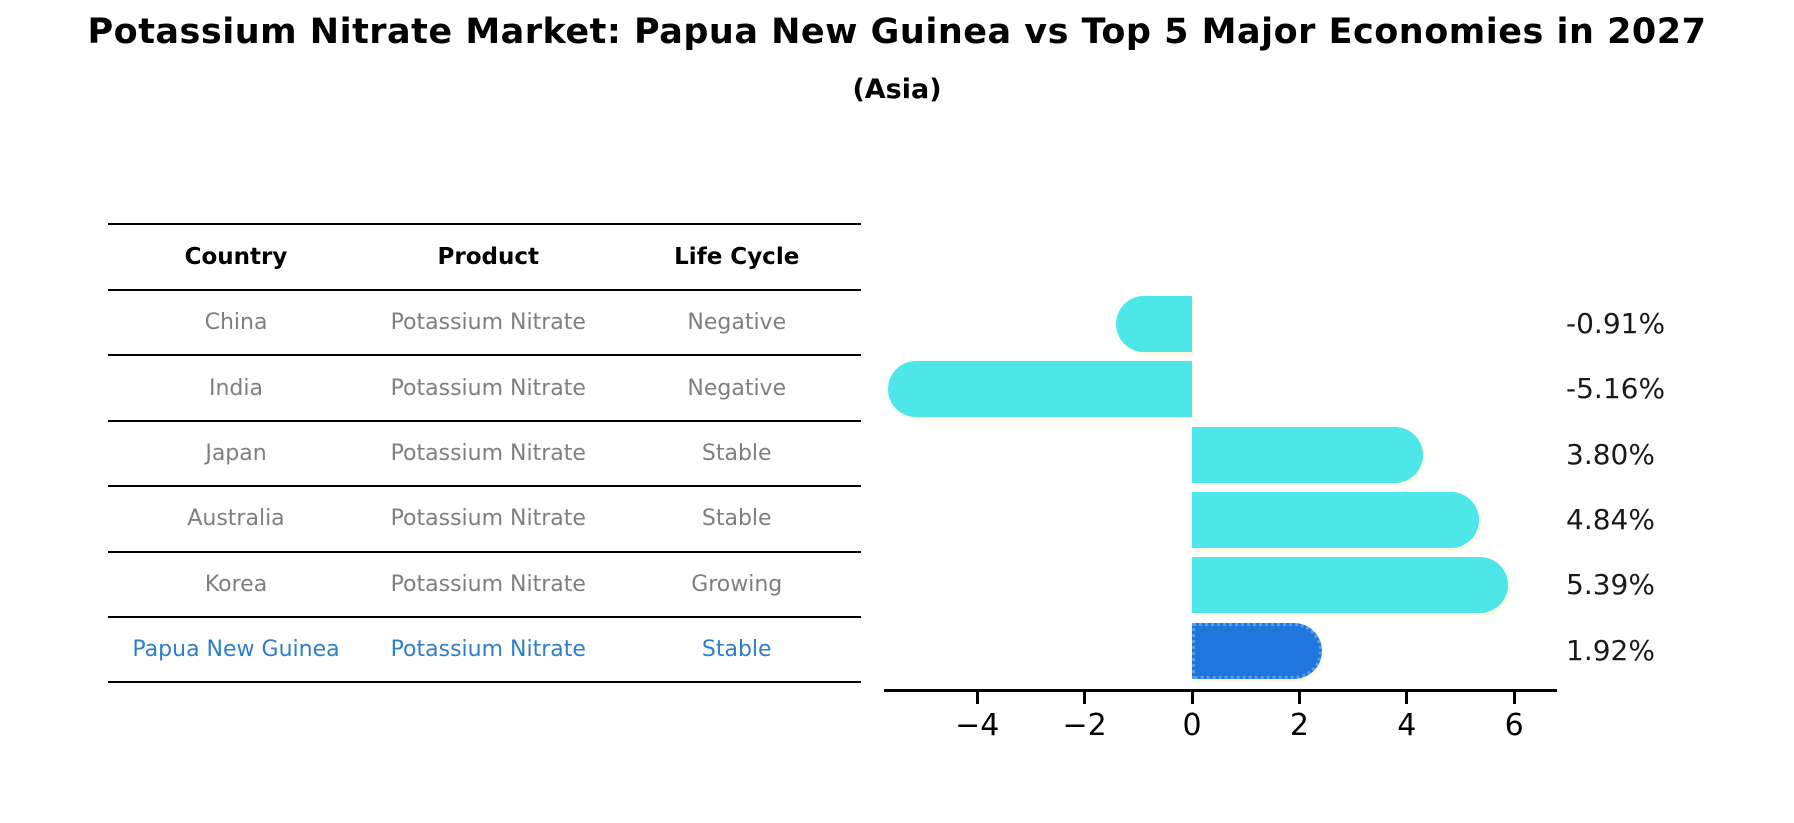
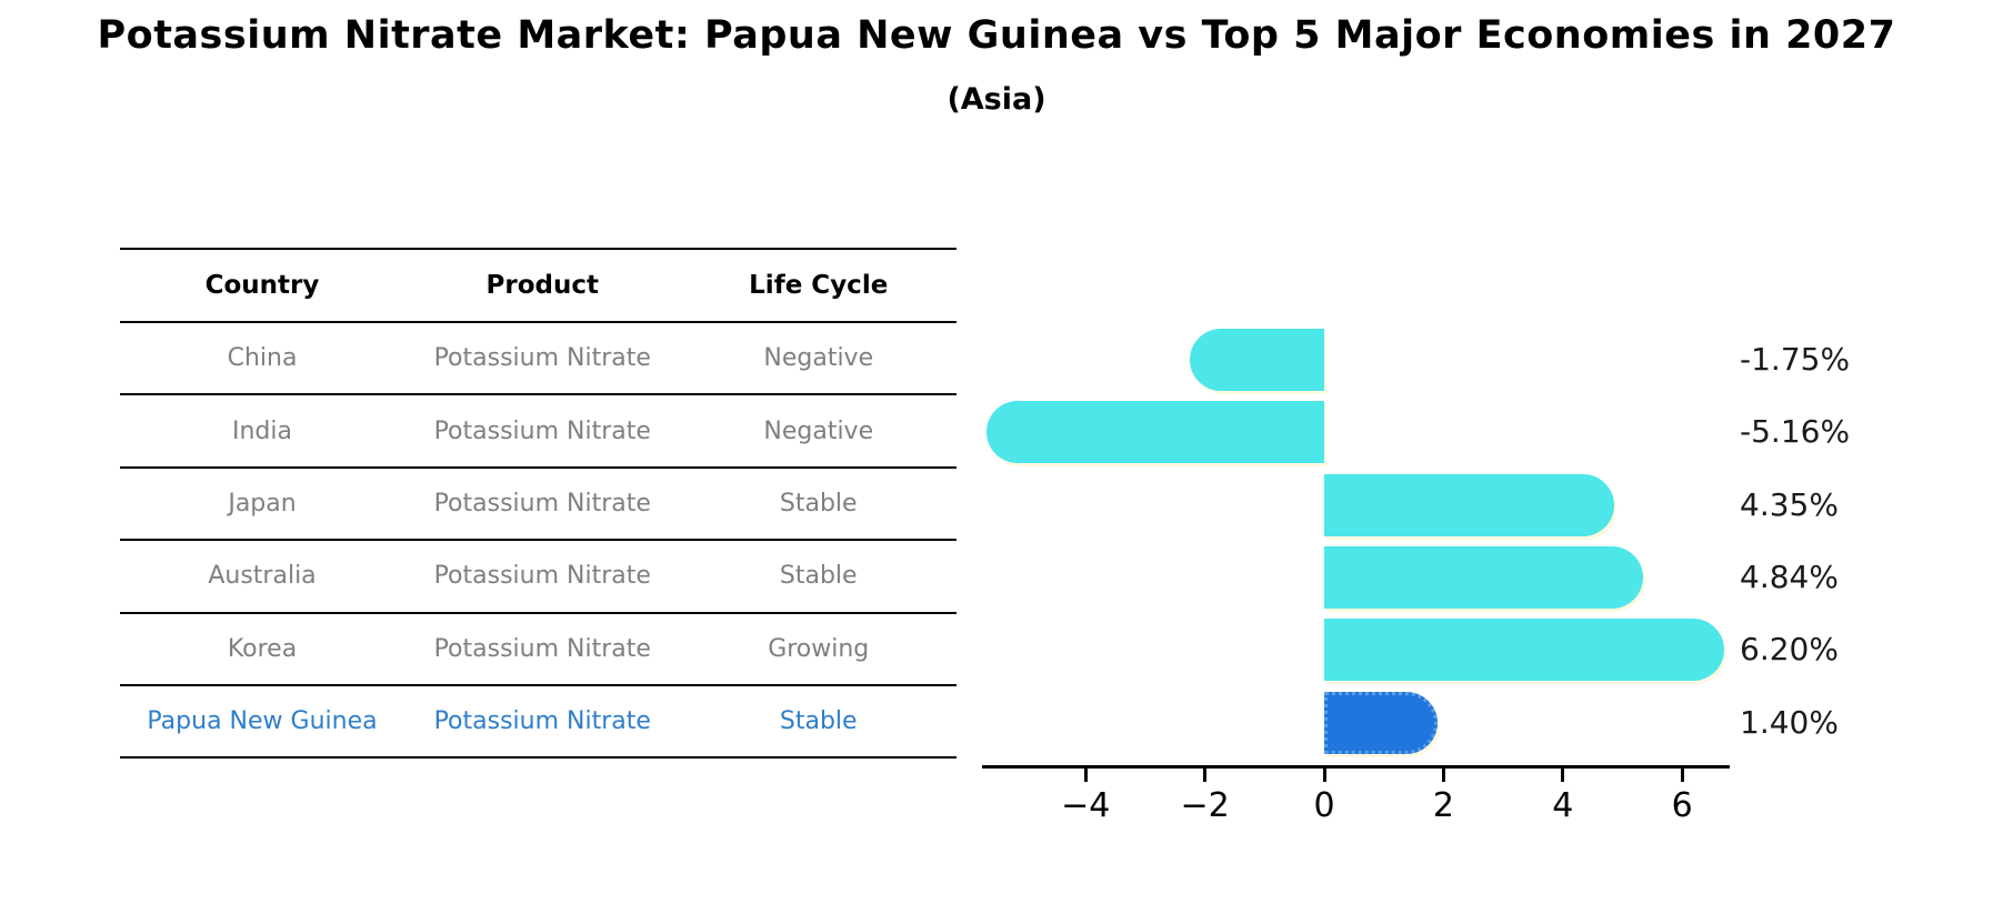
China: -0.91% -> -1.75%
Japan: 3.80% -> 4.35%
Korea: 5.39% -> 6.20%
Papua New Guinea: 1.92% -> 1.40%
